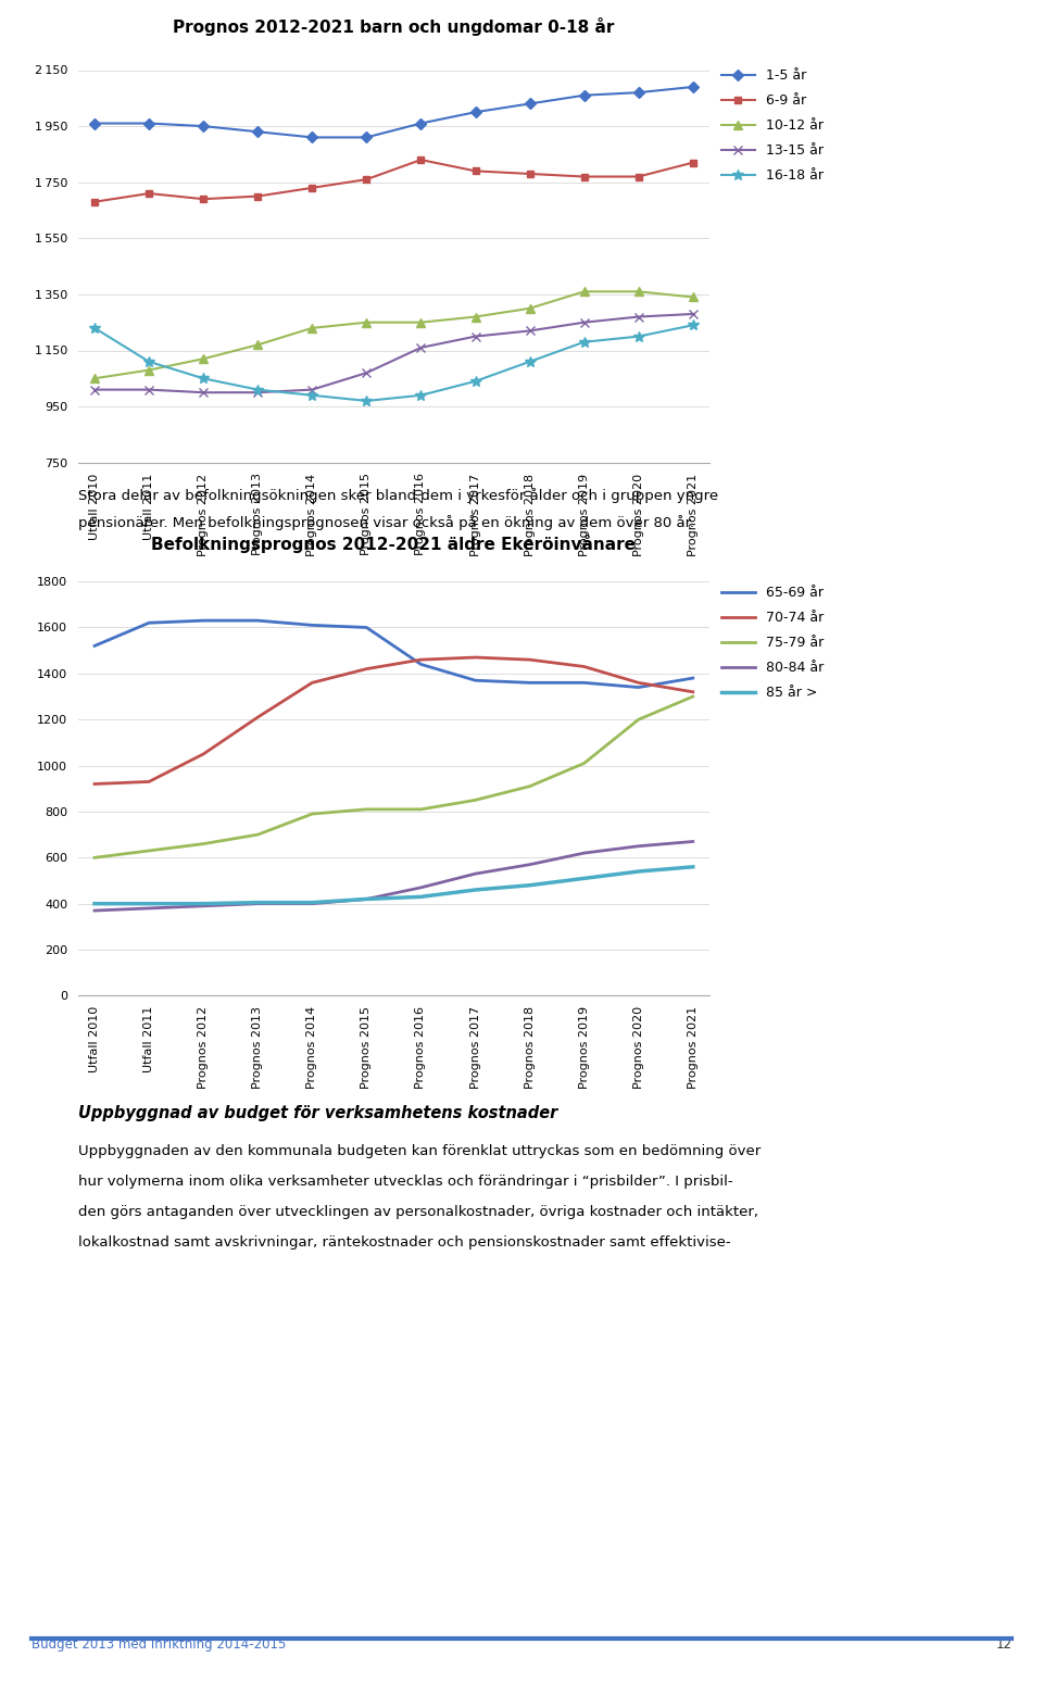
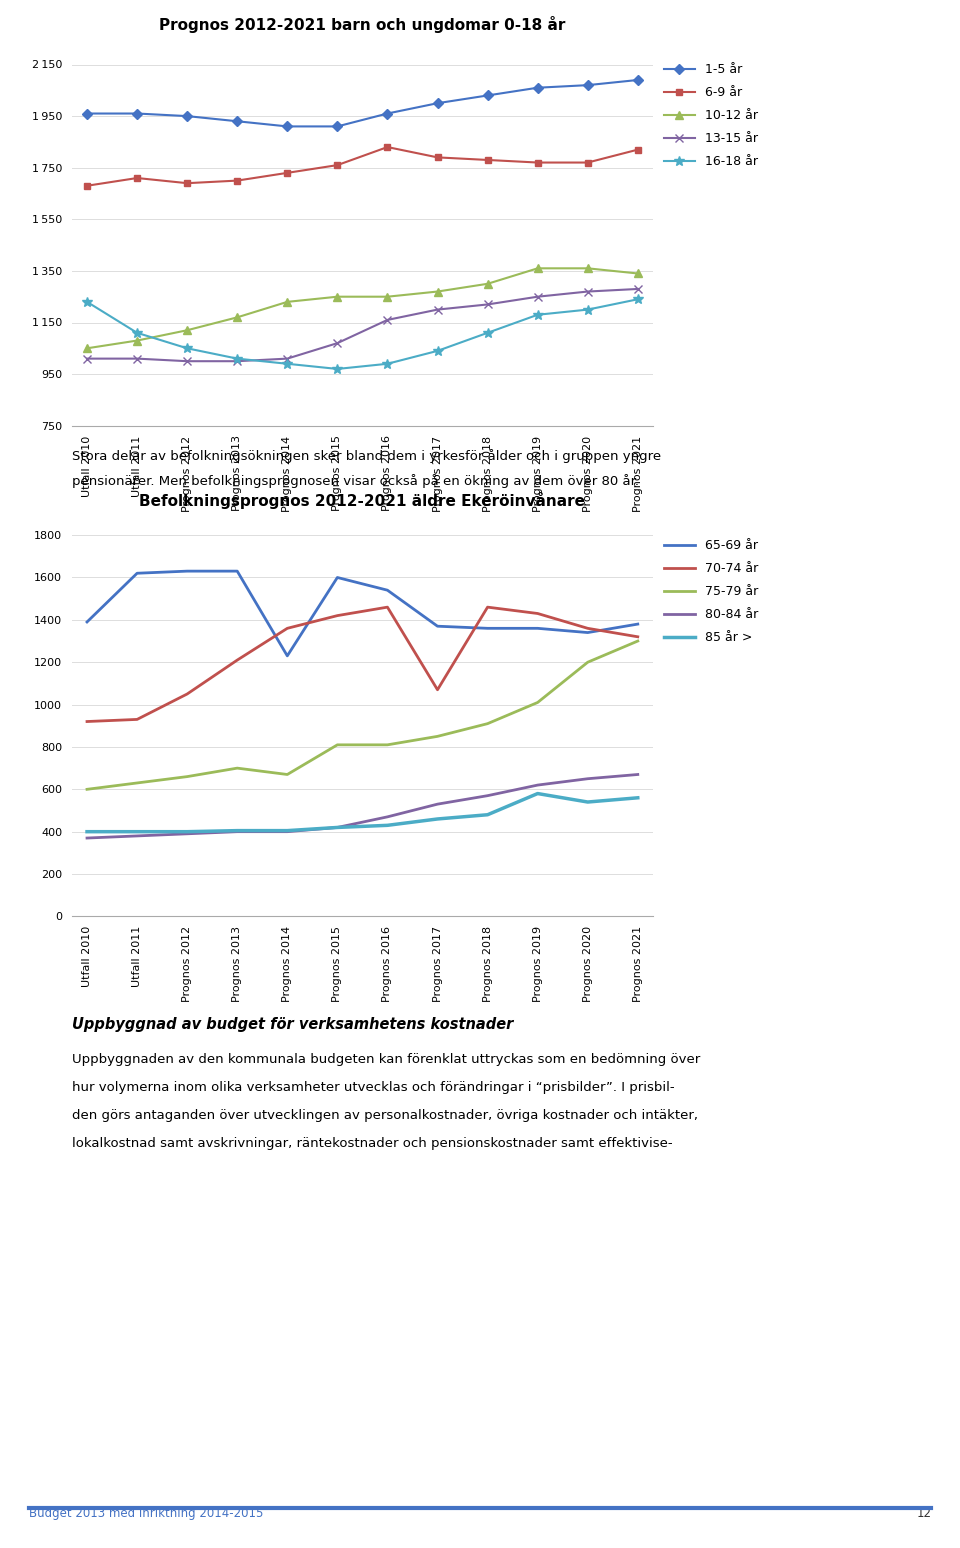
Befolkningsprognos 2012-2021 äldre Ekeröinvånare/65-69 år/Utfall 2010: 1520 -> 1390
Befolkningsprognos 2012-2021 äldre Ekeröinvånare/65-69 år/Prognos 2014: 1610 -> 1230
Befolkningsprognos 2012-2021 äldre Ekeröinvånare/75-79 år/Prognos 2014: 790 -> 670
Befolkningsprognos 2012-2021 äldre Ekeröinvånare/65-69 år/Prognos 2016: 1440 -> 1540
Befolkningsprognos 2012-2021 äldre Ekeröinvånare/70-74 år/Prognos 2017: 1470 -> 1070
Befolkningsprognos 2012-2021 äldre Ekeröinvånare/85 år >/Prognos 2019: 510 -> 580
